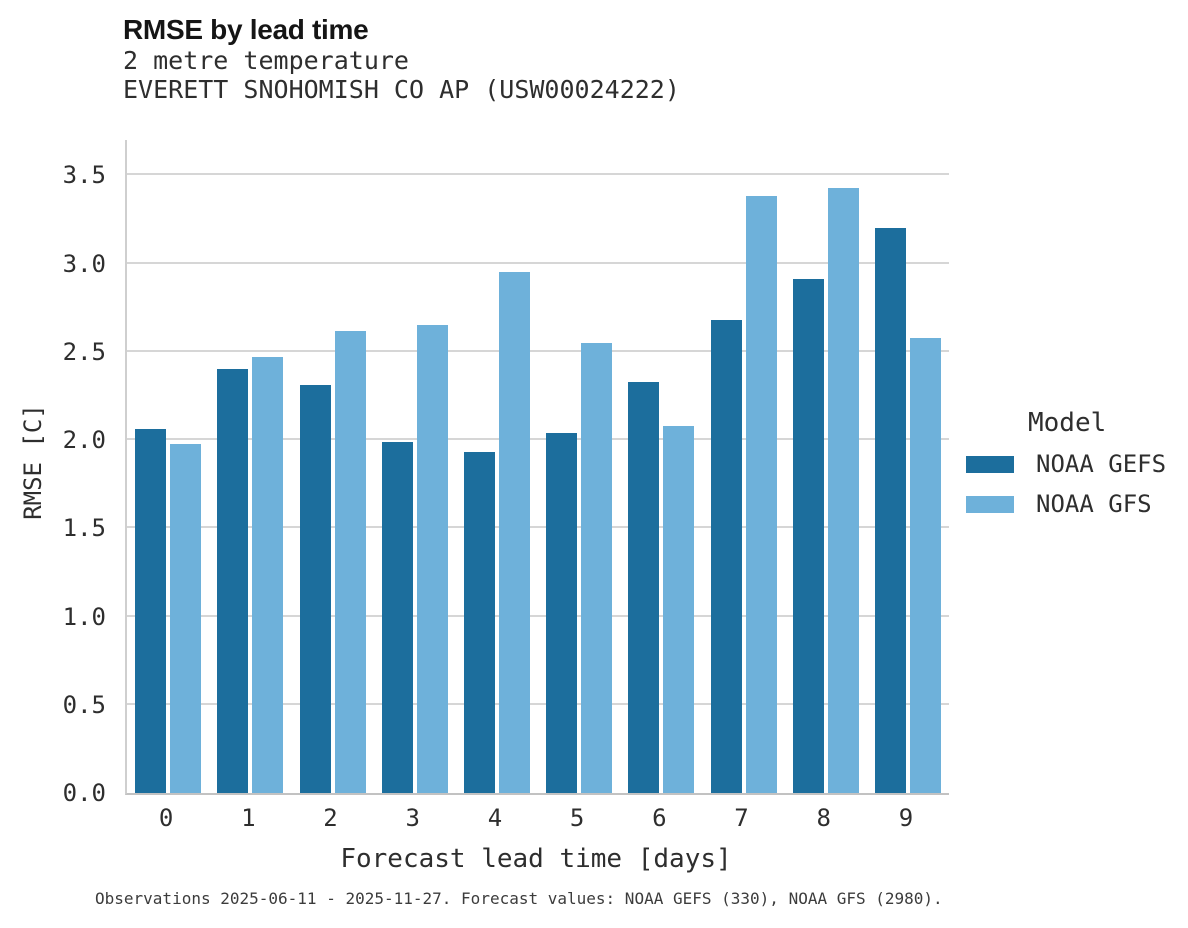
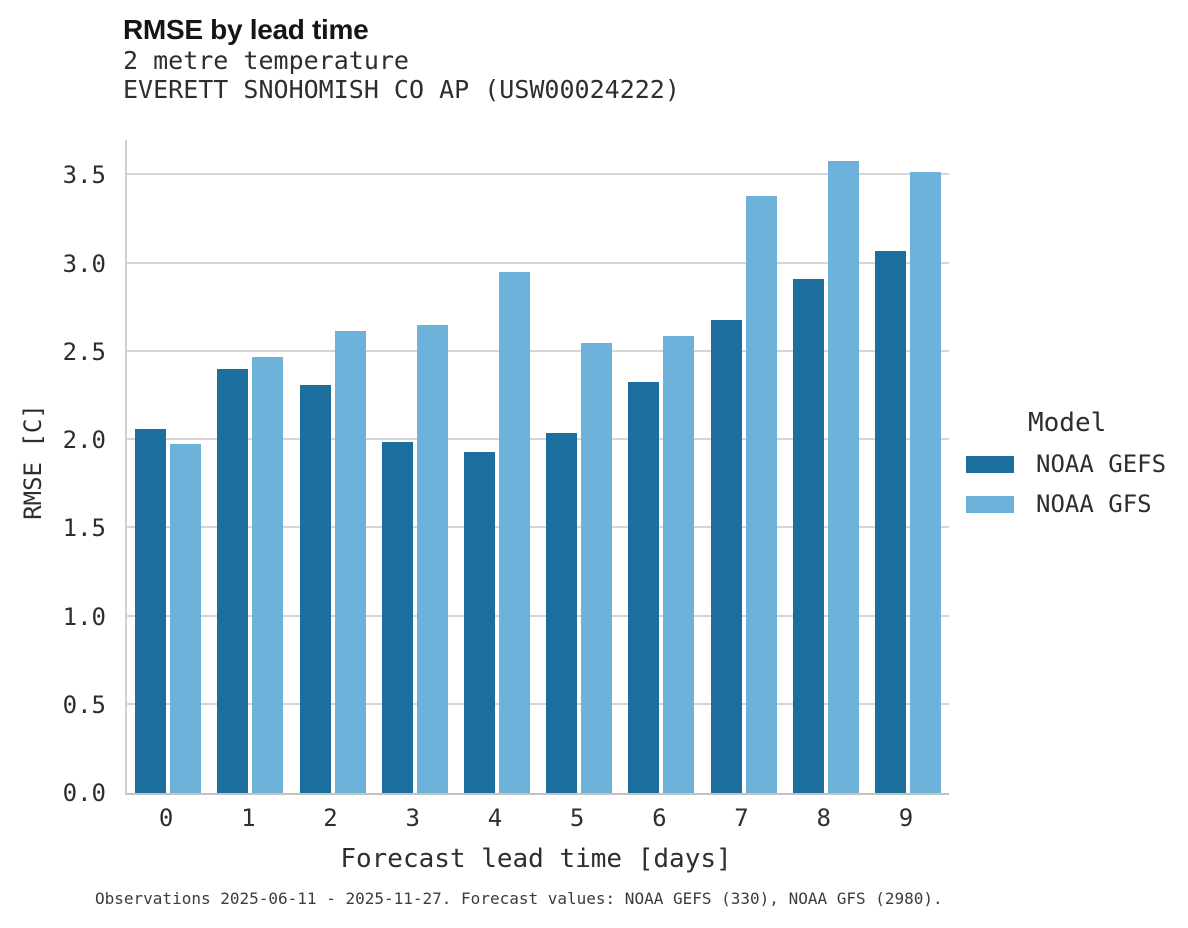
NOAA GFS/6: 2.08 -> 2.59
NOAA GFS/8: 3.43 -> 3.58
NOAA GEFS/9: 3.20 -> 3.07
NOAA GFS/9: 2.58 -> 3.52
